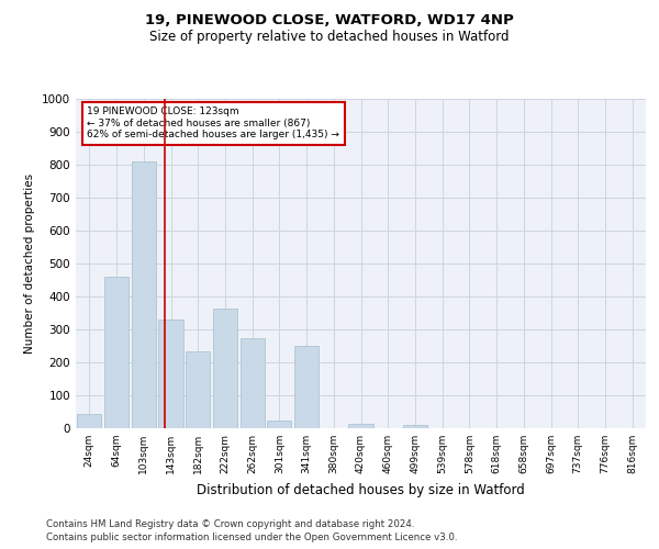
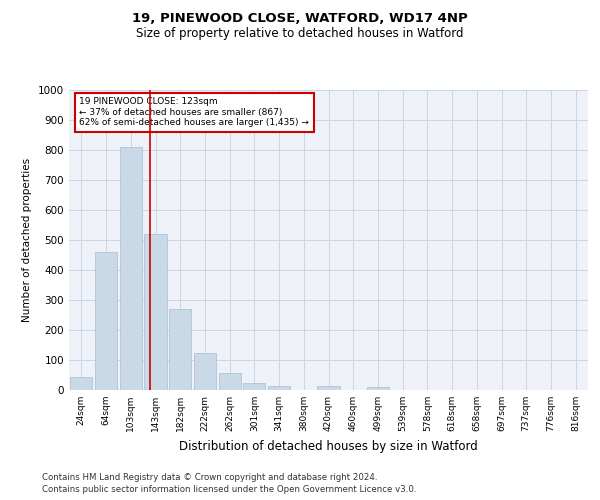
143sqm: 330 -> 520
182sqm: 235 -> 270
222sqm: 365 -> 125
262sqm: 275 -> 58
341sqm: 250 -> 12
